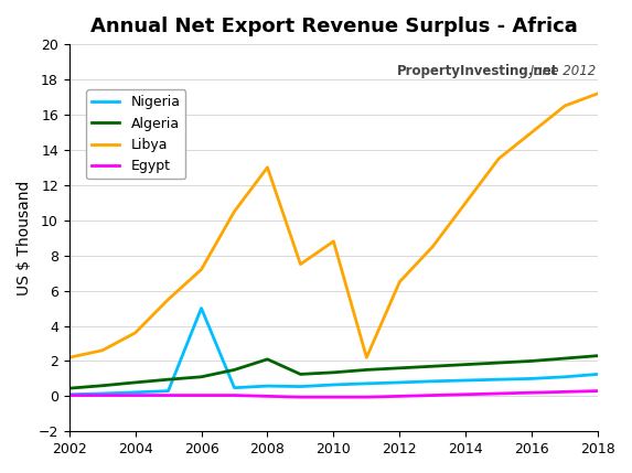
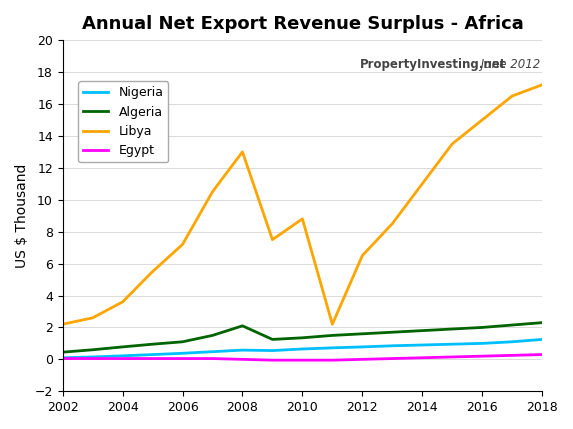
Nigeria/2006: 5.0 -> 0.4
